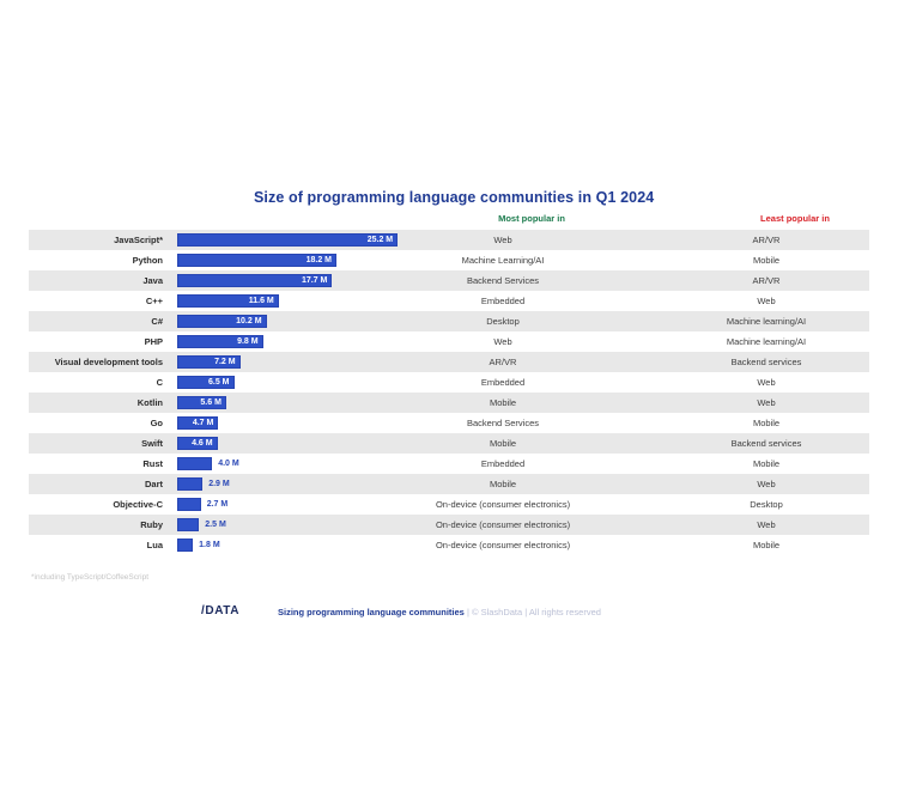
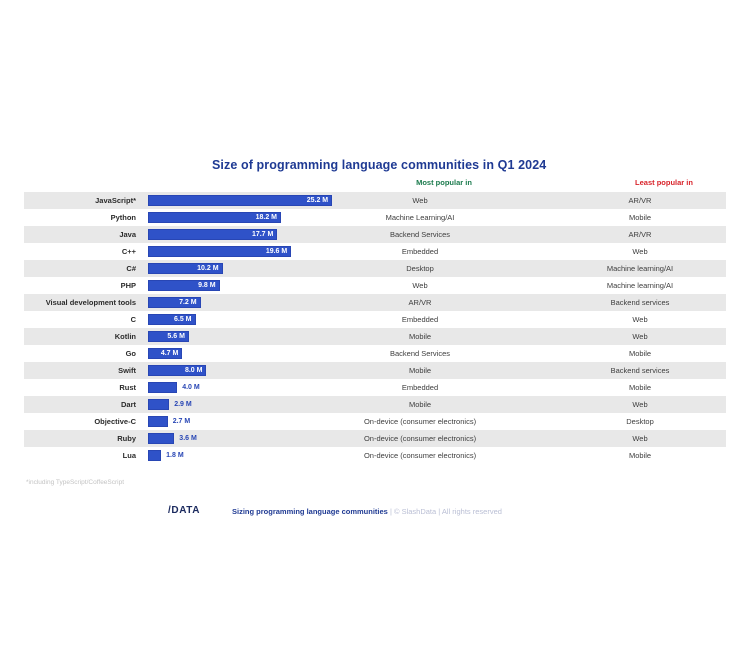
C++: 11.6 -> 19.6
Swift: 4.6 -> 8.0
Ruby: 2.5 -> 3.6
